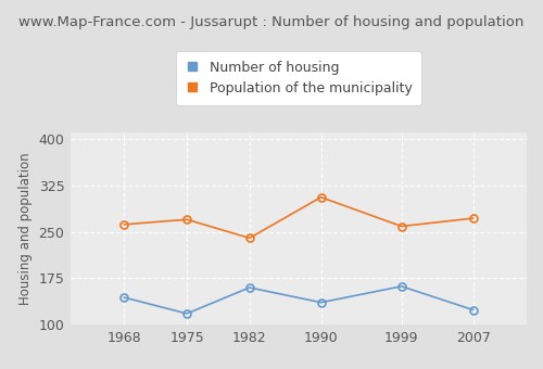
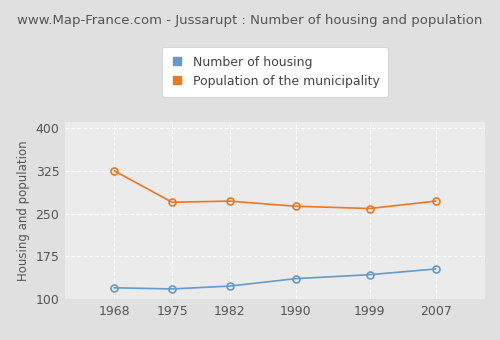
Number of housing/1968: 144 -> 120
Population of the municipality/1968: 262 -> 325
Number of housing/1982: 160 -> 123
Population of the municipality/1982: 240 -> 272
Population of the municipality/1990: 306 -> 263
Number of housing/1999: 162 -> 143
Number of housing/2007: 124 -> 153
